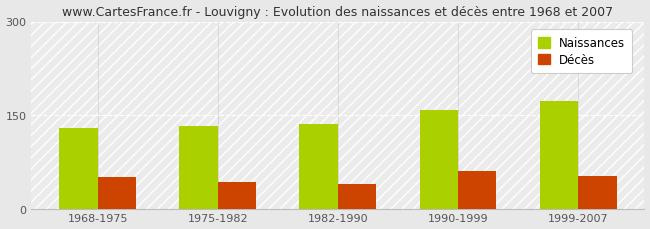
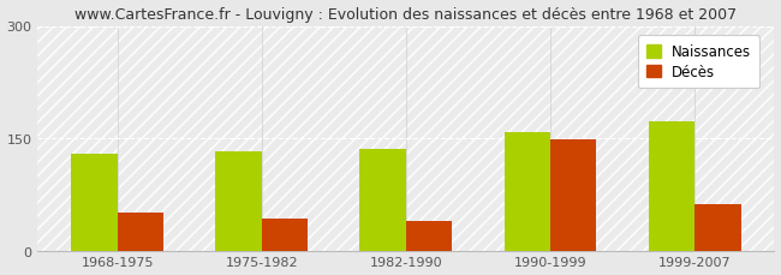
Décès/1990-1999: 60 -> 148
Décès/1999-2007: 52 -> 62
